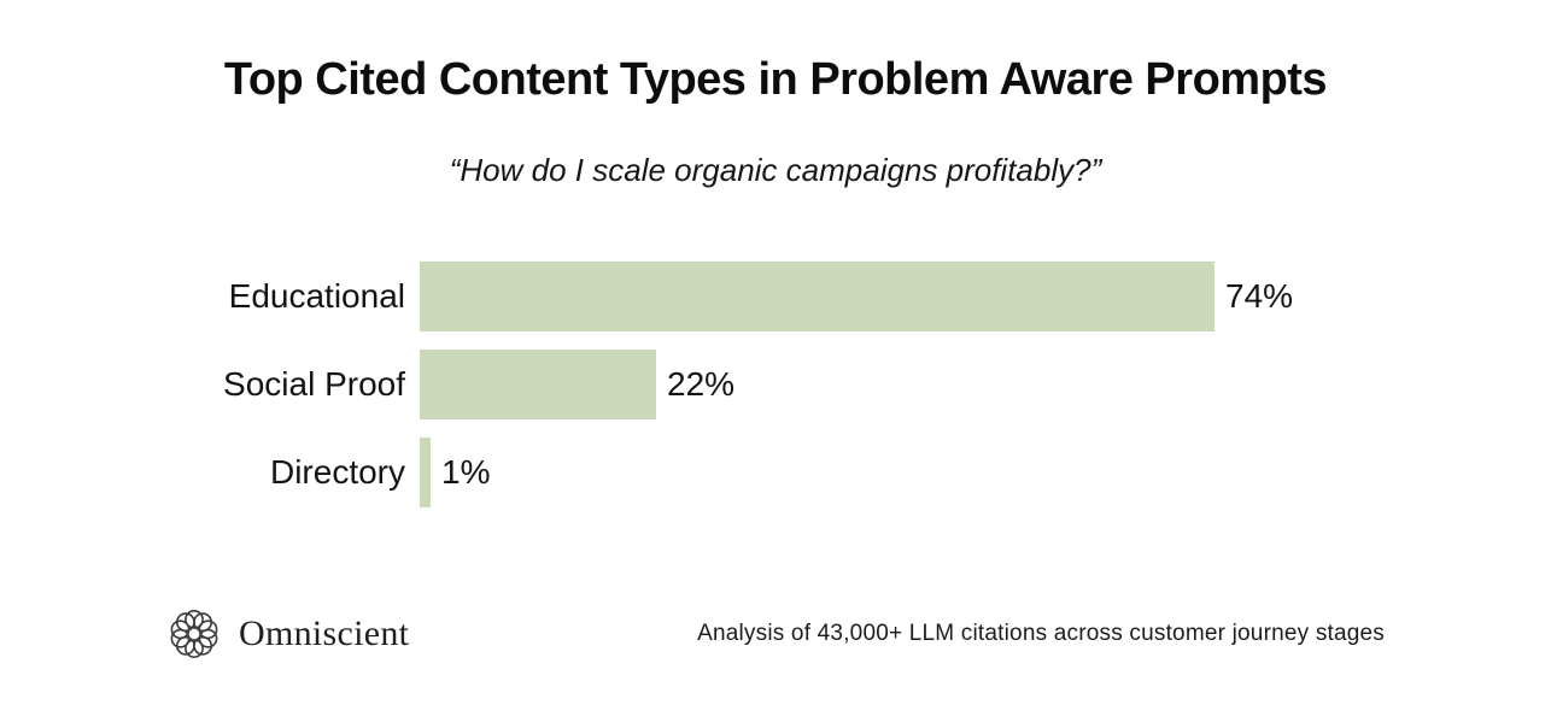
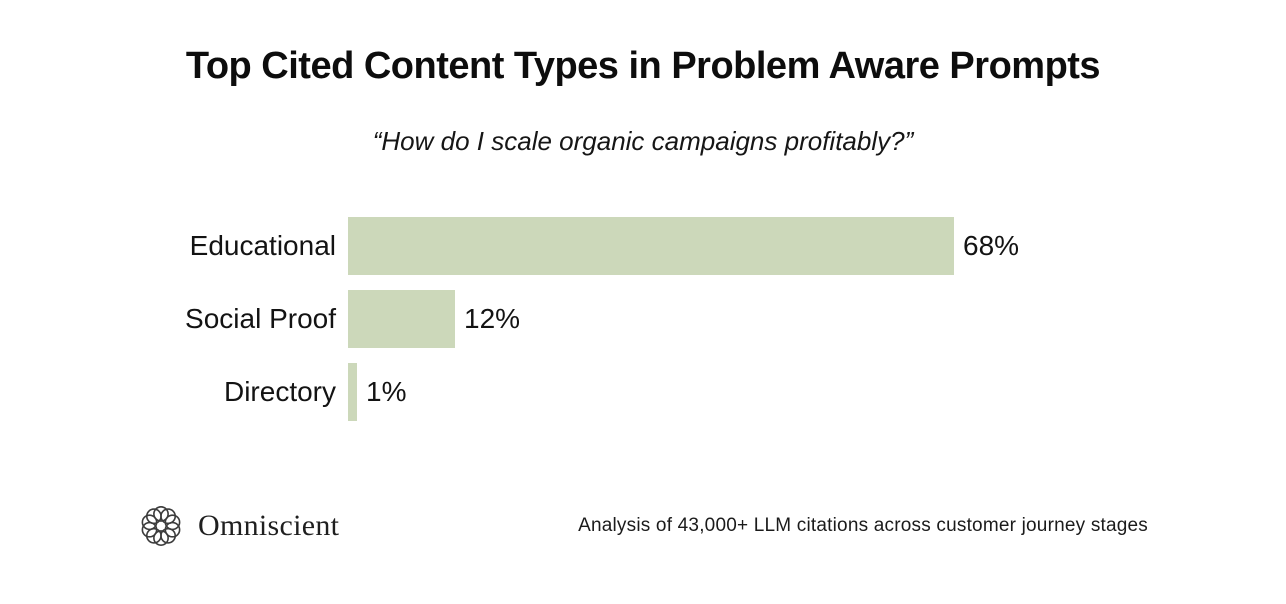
Educational: 74% -> 68%
Social Proof: 22% -> 12%
